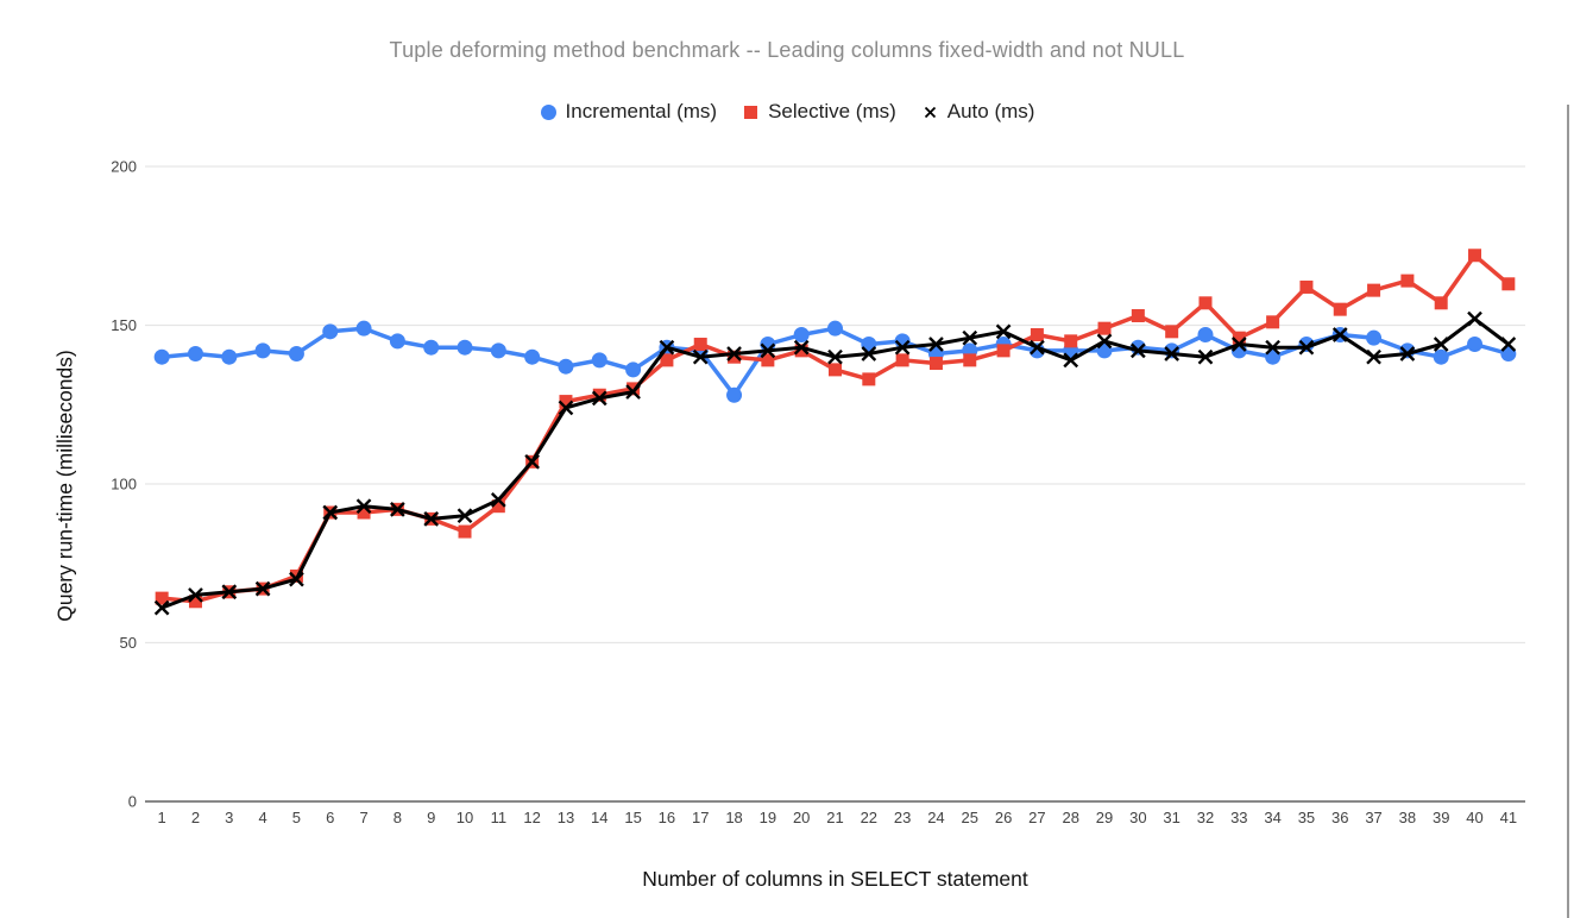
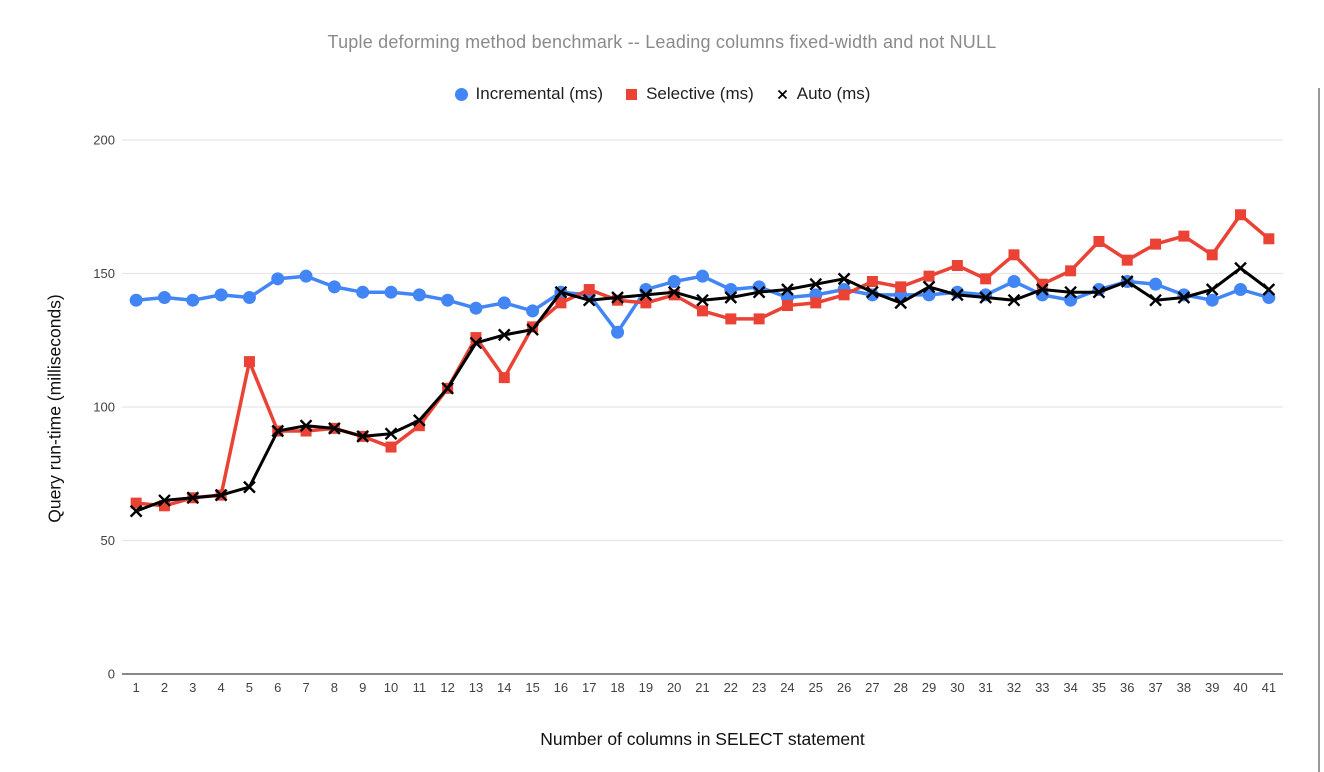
Selective (ms)/5: 71 -> 117
Selective (ms)/14: 128 -> 111
Selective (ms)/23: 139 -> 133
